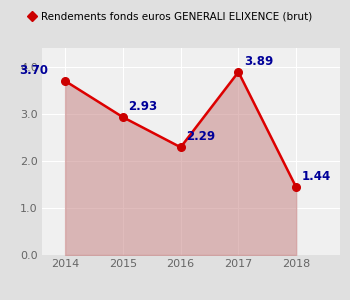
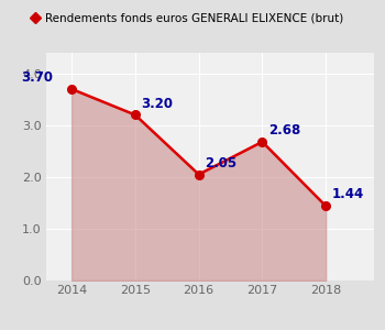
2015: 2.93 -> 3.20
2016: 2.29 -> 2.05
2017: 3.89 -> 2.68
